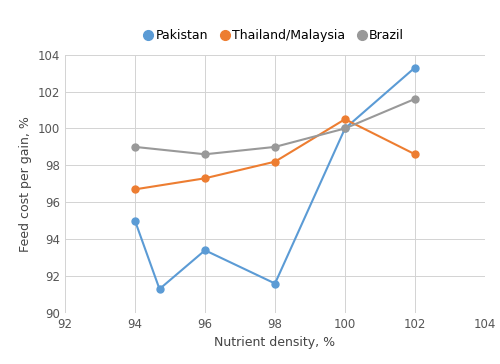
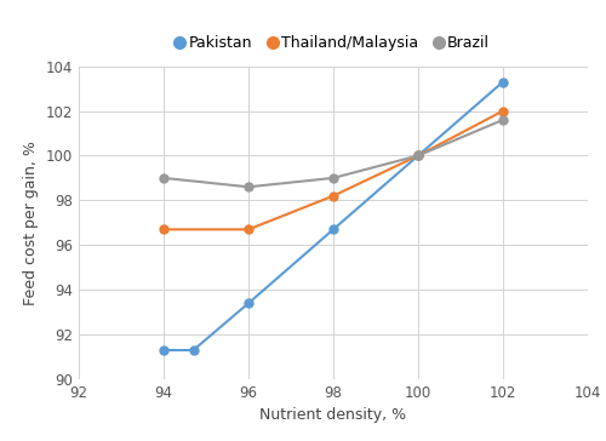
Pakistan/94: 95.0 -> 91.3
Thailand/Malaysia/96: 97.3 -> 96.7
Pakistan/98: 91.6 -> 96.7
Thailand/Malaysia/100: 100.5 -> 100.0
Thailand/Malaysia/102: 98.6 -> 102.0
